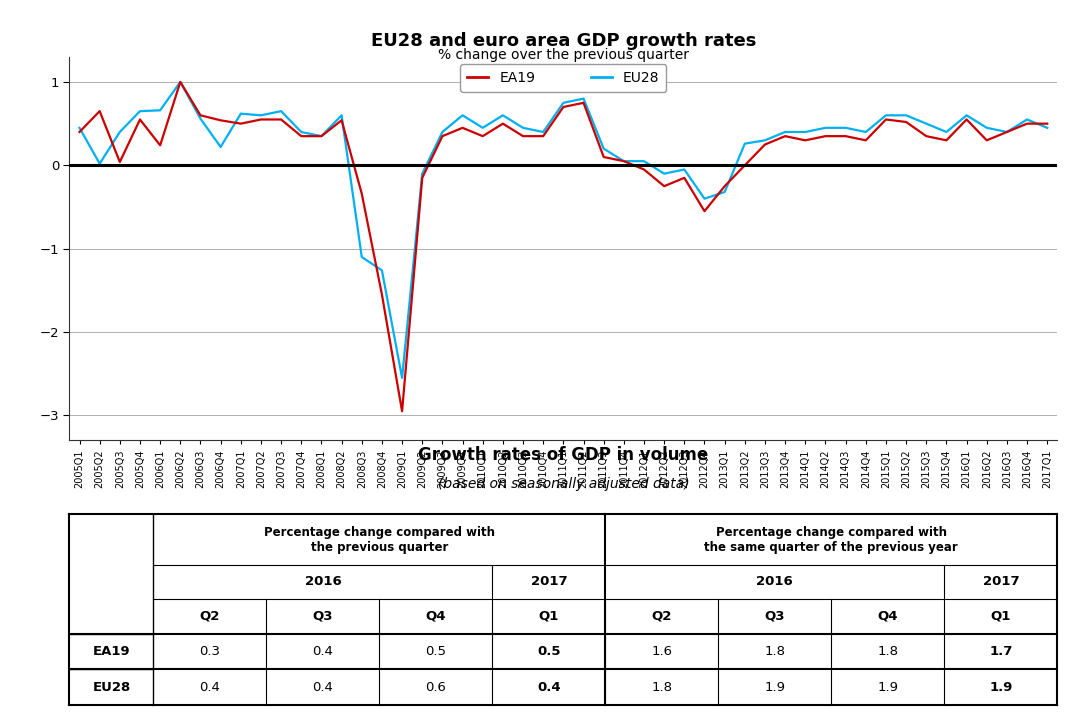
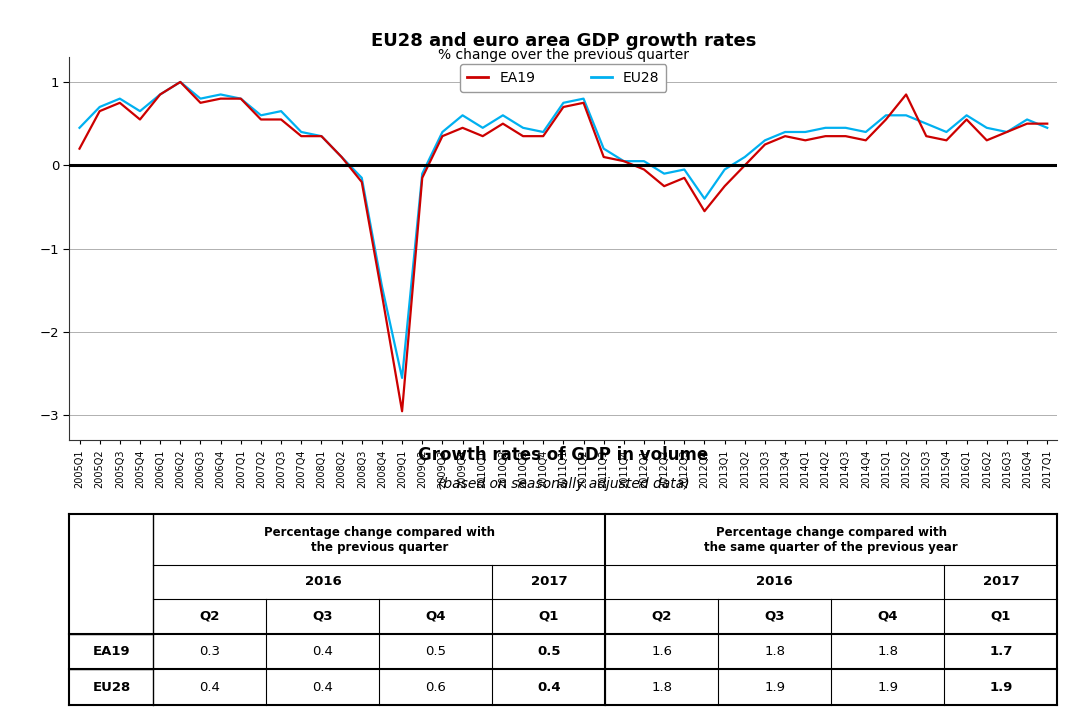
EA19/2005Q1: 0.40 -> 0.20
EU28/2005Q2: 0.02 -> 0.70
EA19/2005Q3: 0.04 -> 0.75
EU28/2005Q3: 0.40 -> 0.80
EA19/2006Q1: 0.24 -> 0.85
EU28/2006Q1: 0.66 -> 0.85
EA19/2006Q3: 0.60 -> 0.75
EU28/2006Q3: 0.56 -> 0.80
EA19/2006Q4: 0.54 -> 0.80
EU28/2006Q4: 0.22 -> 0.85
EA19/2007Q1: 0.50 -> 0.80
EU28/2007Q1: 0.62 -> 0.80
EA19/2008Q2: 0.54 -> 0.10
EU28/2008Q2: 0.60 -> 0.10
EA19/2008Q3: -0.34 -> -0.20
EU28/2008Q3: -1.10 -> -0.15
EU28/2008Q4: -1.26 -> -1.45
EU28/2013Q1: -0.32 -> -0.05
EU28/2013Q2: 0.26 -> 0.10
EA19/2015Q2: 0.52 -> 0.85
